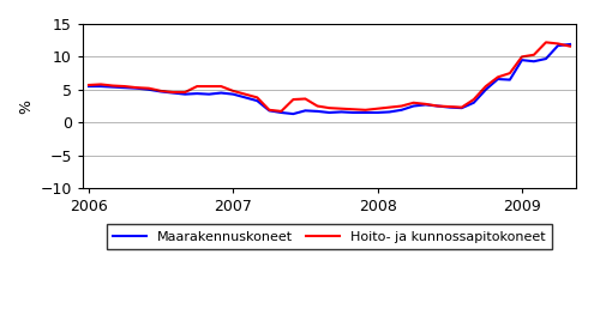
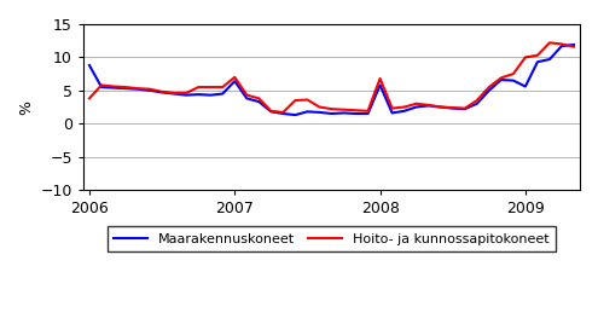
Maarakennuskoneet/2006: 5.5 -> 8.8
Hoito- ja kunnossapitokoneet/2006: 5.7 -> 3.8
Maarakennuskoneet/2007: 4.3 -> 6.4
Hoito- ja kunnossapitokoneet/2007: 4.8 -> 7.0
Maarakennuskoneet/2008: 1.5 -> 5.8
Hoito- ja kunnossapitokoneet/2008: 2.1 -> 6.8
Maarakennuskoneet/2009: 9.5 -> 5.6
